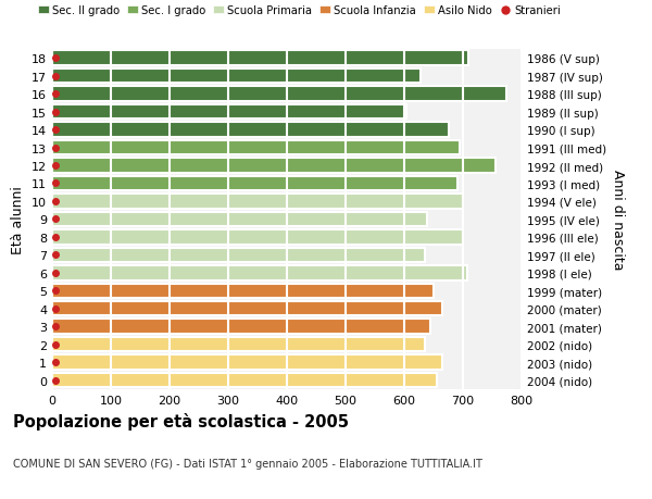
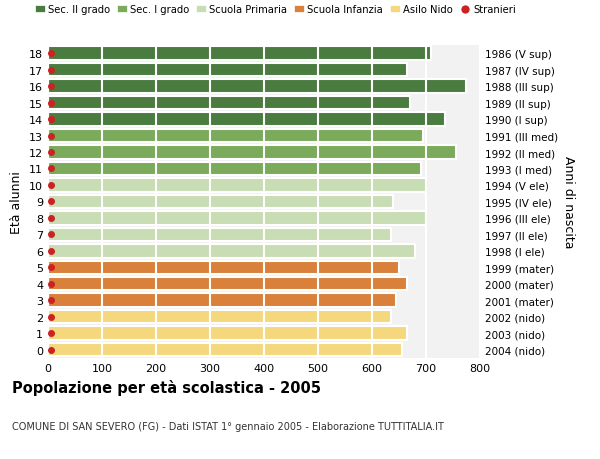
17: 628 -> 665
15: 604 -> 670
14: 676 -> 735
6: 708 -> 680
